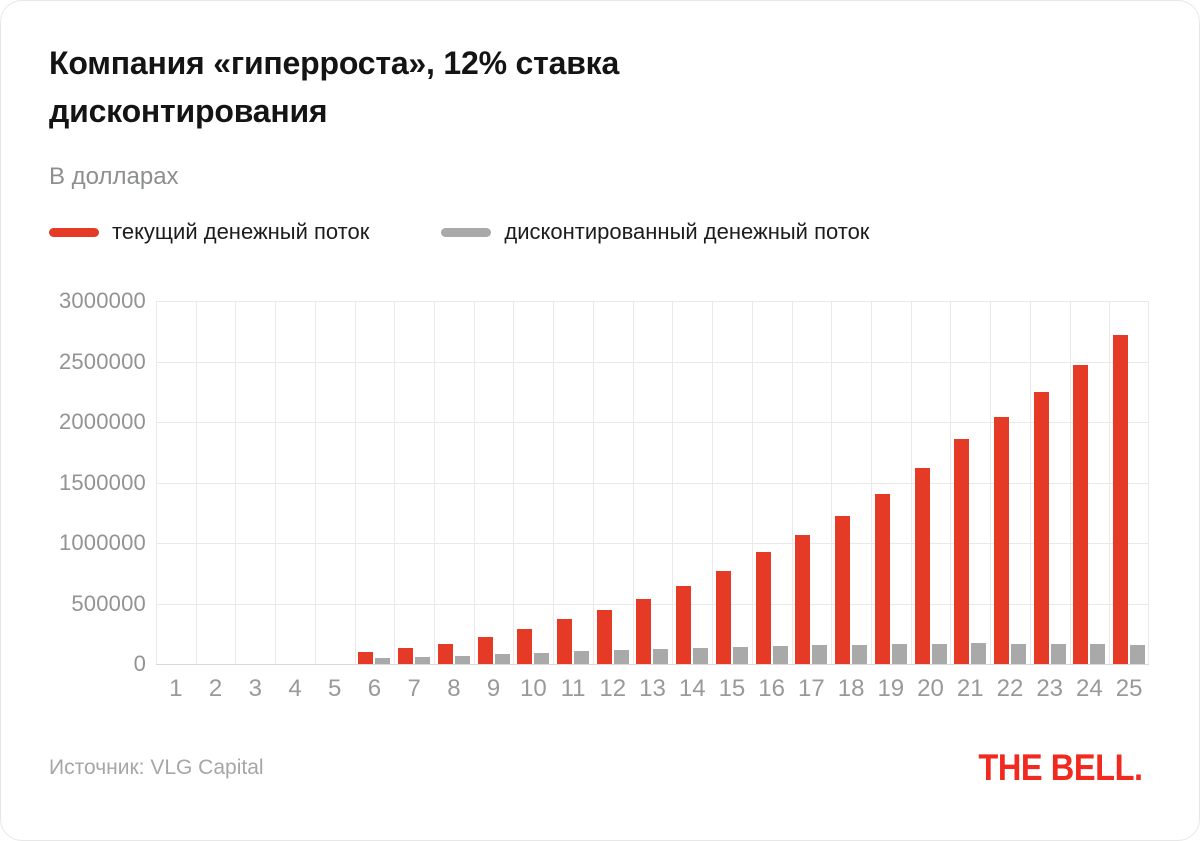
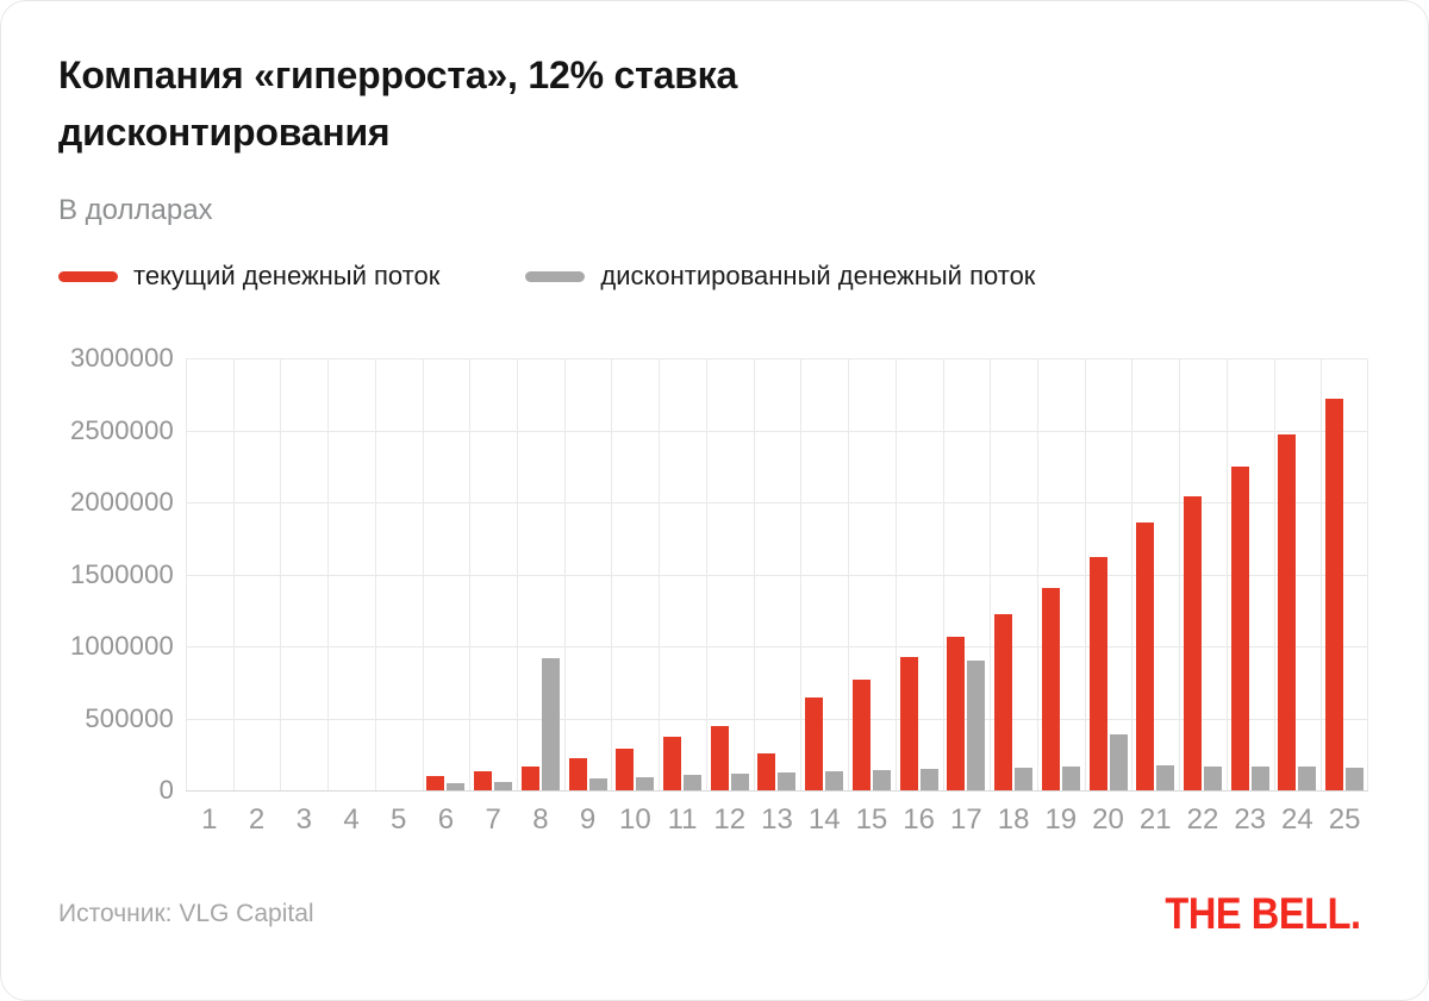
дисконтированный денежный поток/8: 70000 -> 920000
текущий денежный поток/13: 530000 -> 260000
дисконтированный денежный поток/17: 150000 -> 900000
дисконтированный денежный поток/20: 170000 -> 390000
